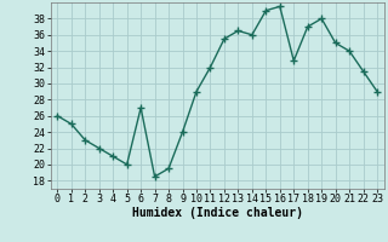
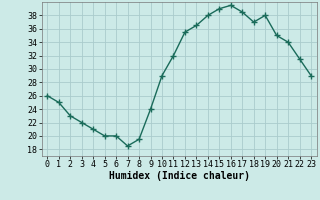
6: 27.0 -> 20.0
14: 36.0 -> 38.0
17: 32.8 -> 38.5
